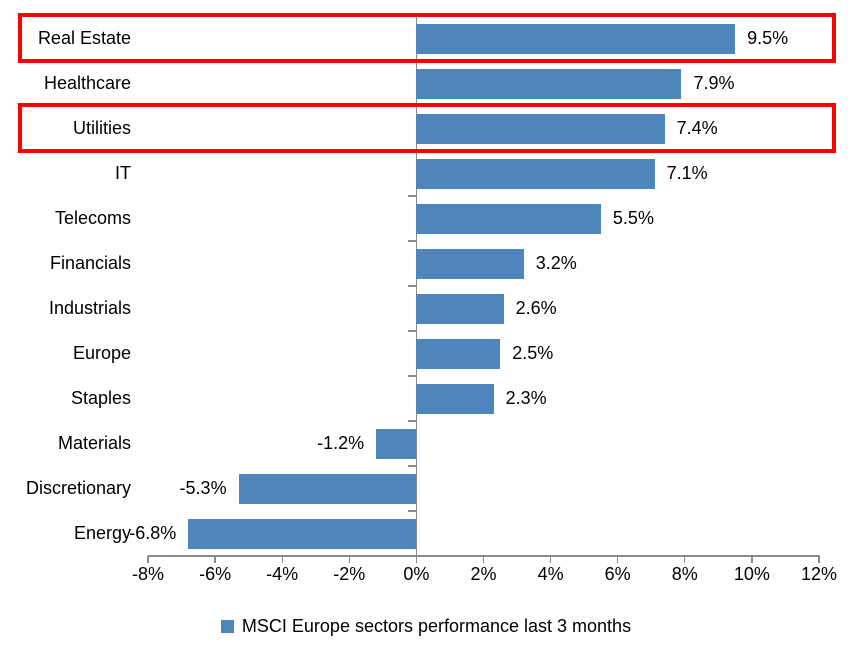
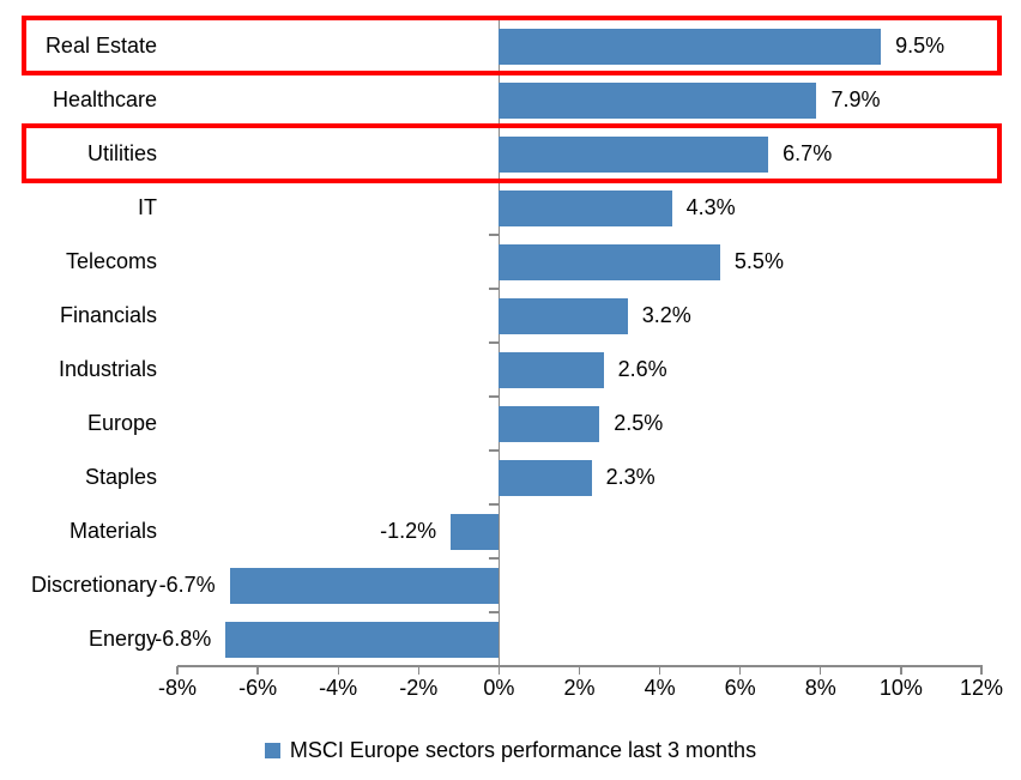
Utilities: 7.4% -> 6.7%
IT: 7.1% -> 4.3%
Discretionary: -5.3% -> -6.7%
